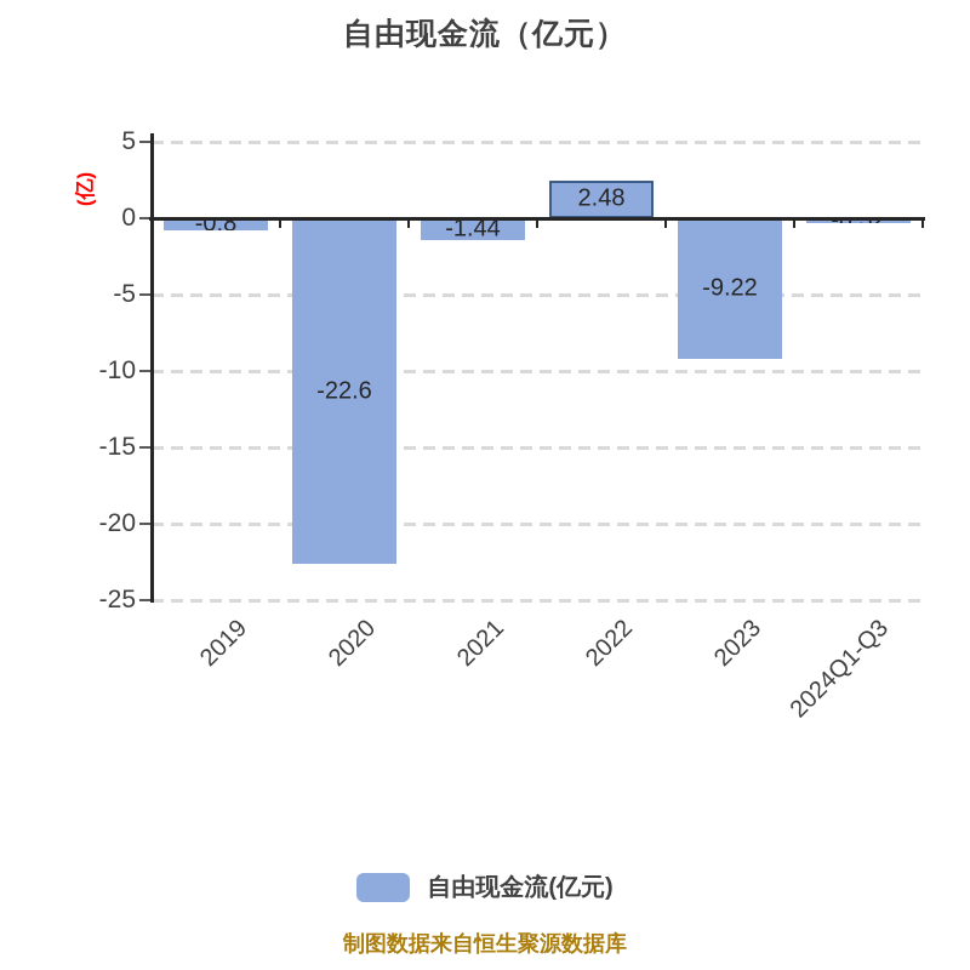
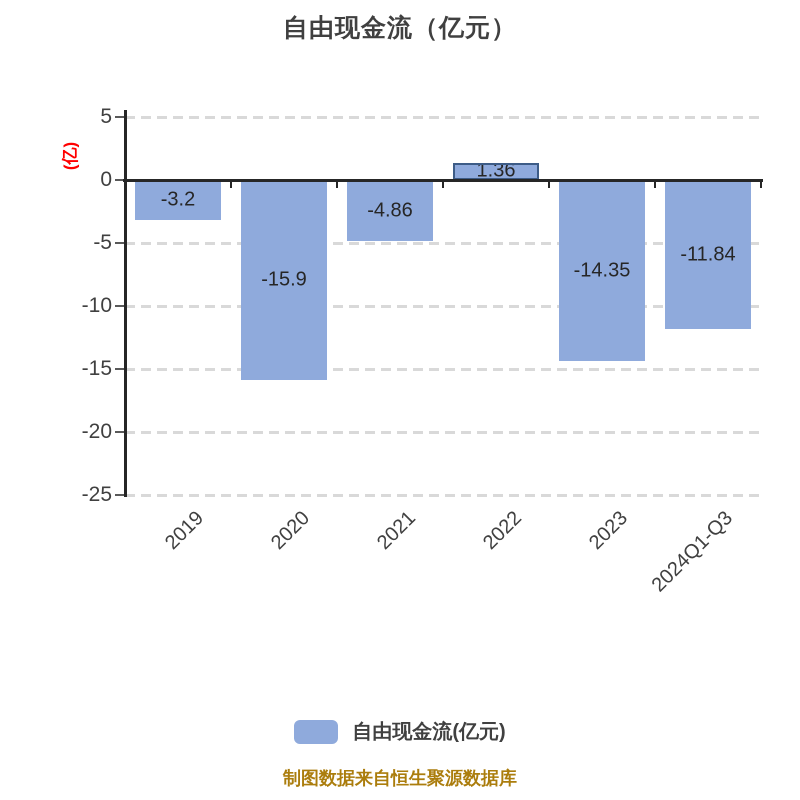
2019: -0.8 -> -3.2
2020: -22.6 -> -15.9
2021: -1.44 -> -4.86
2022: 2.48 -> 1.36
2023: -9.22 -> -14.35
2024Q1-Q3: -0.32 -> -11.84
